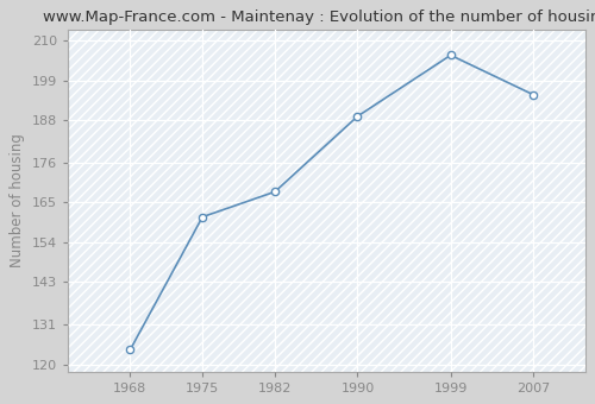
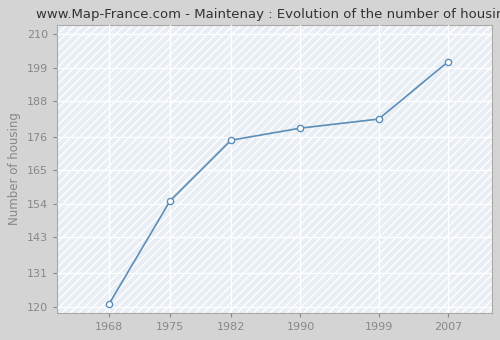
1968: 124 -> 121
1975: 161 -> 155
1982: 168 -> 175
1990: 189 -> 179
1999: 206 -> 182
2007: 195 -> 201
